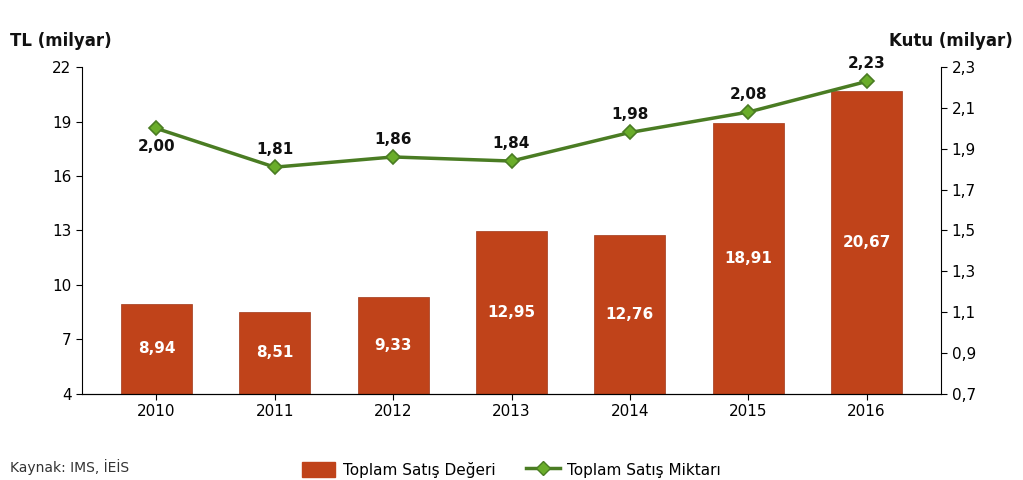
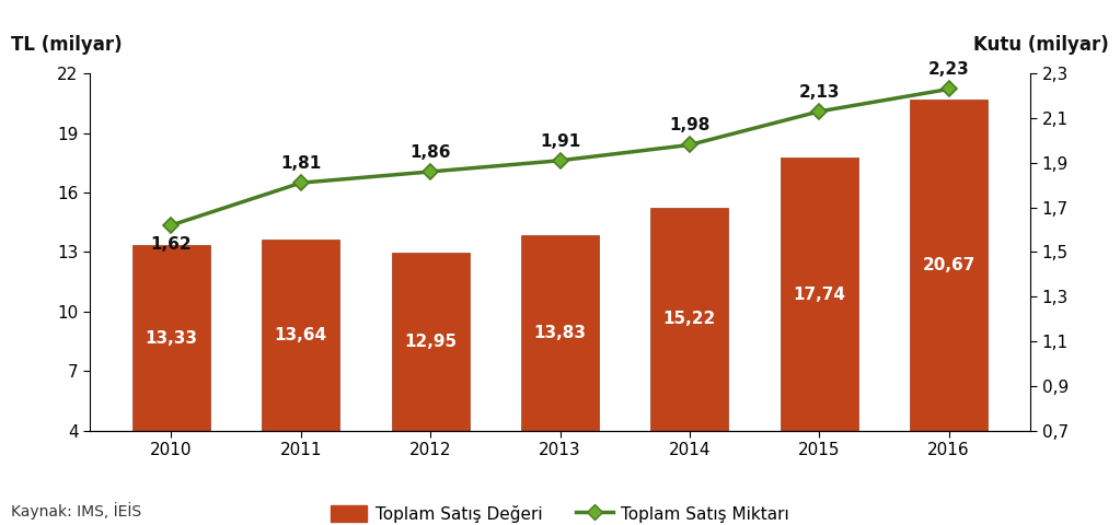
Toplam Satış Değeri/2010: 8,94 -> 13,33
Toplam Satış Miktarı/2010: 2,00 -> 1,62
Toplam Satış Değeri/2011: 8,51 -> 13,64
Toplam Satış Değeri/2012: 9,33 -> 12,95
Toplam Satış Değeri/2013: 12,95 -> 13,83
Toplam Satış Miktarı/2013: 1,84 -> 1,91
Toplam Satış Değeri/2014: 12,76 -> 15,22
Toplam Satış Değeri/2015: 18,91 -> 17,74
Toplam Satış Miktarı/2015: 2,08 -> 2,13
